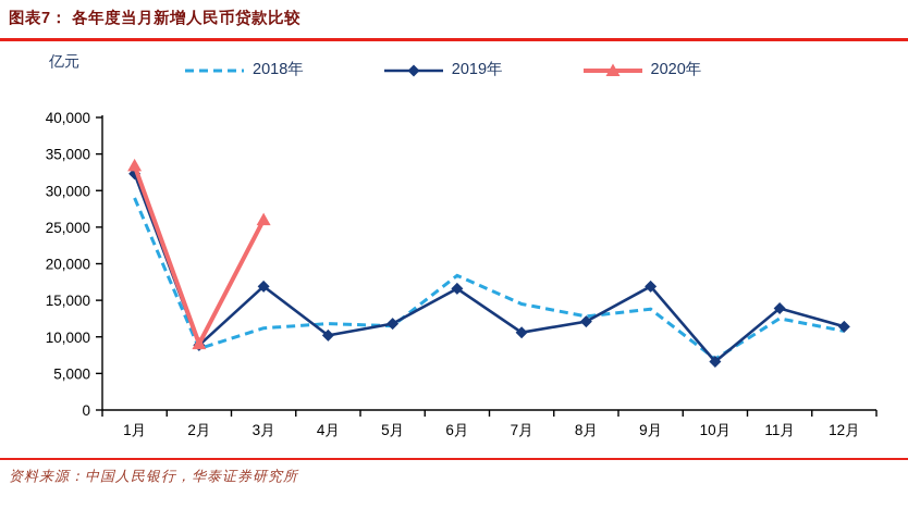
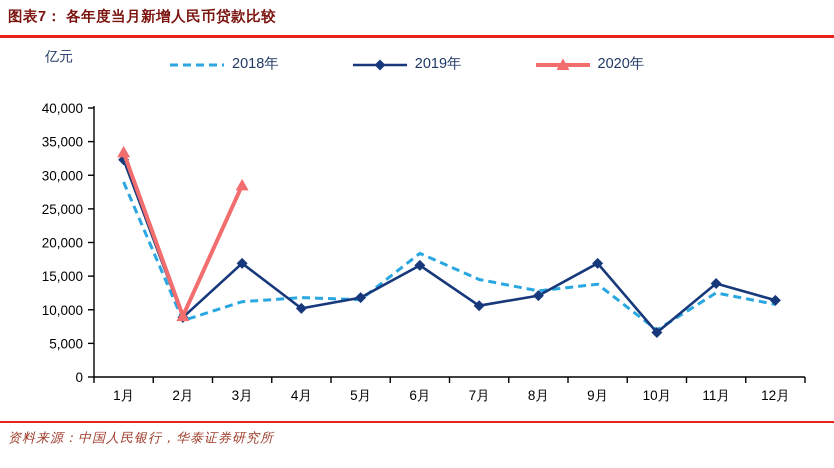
2020年/3月: 26000 -> 28000
